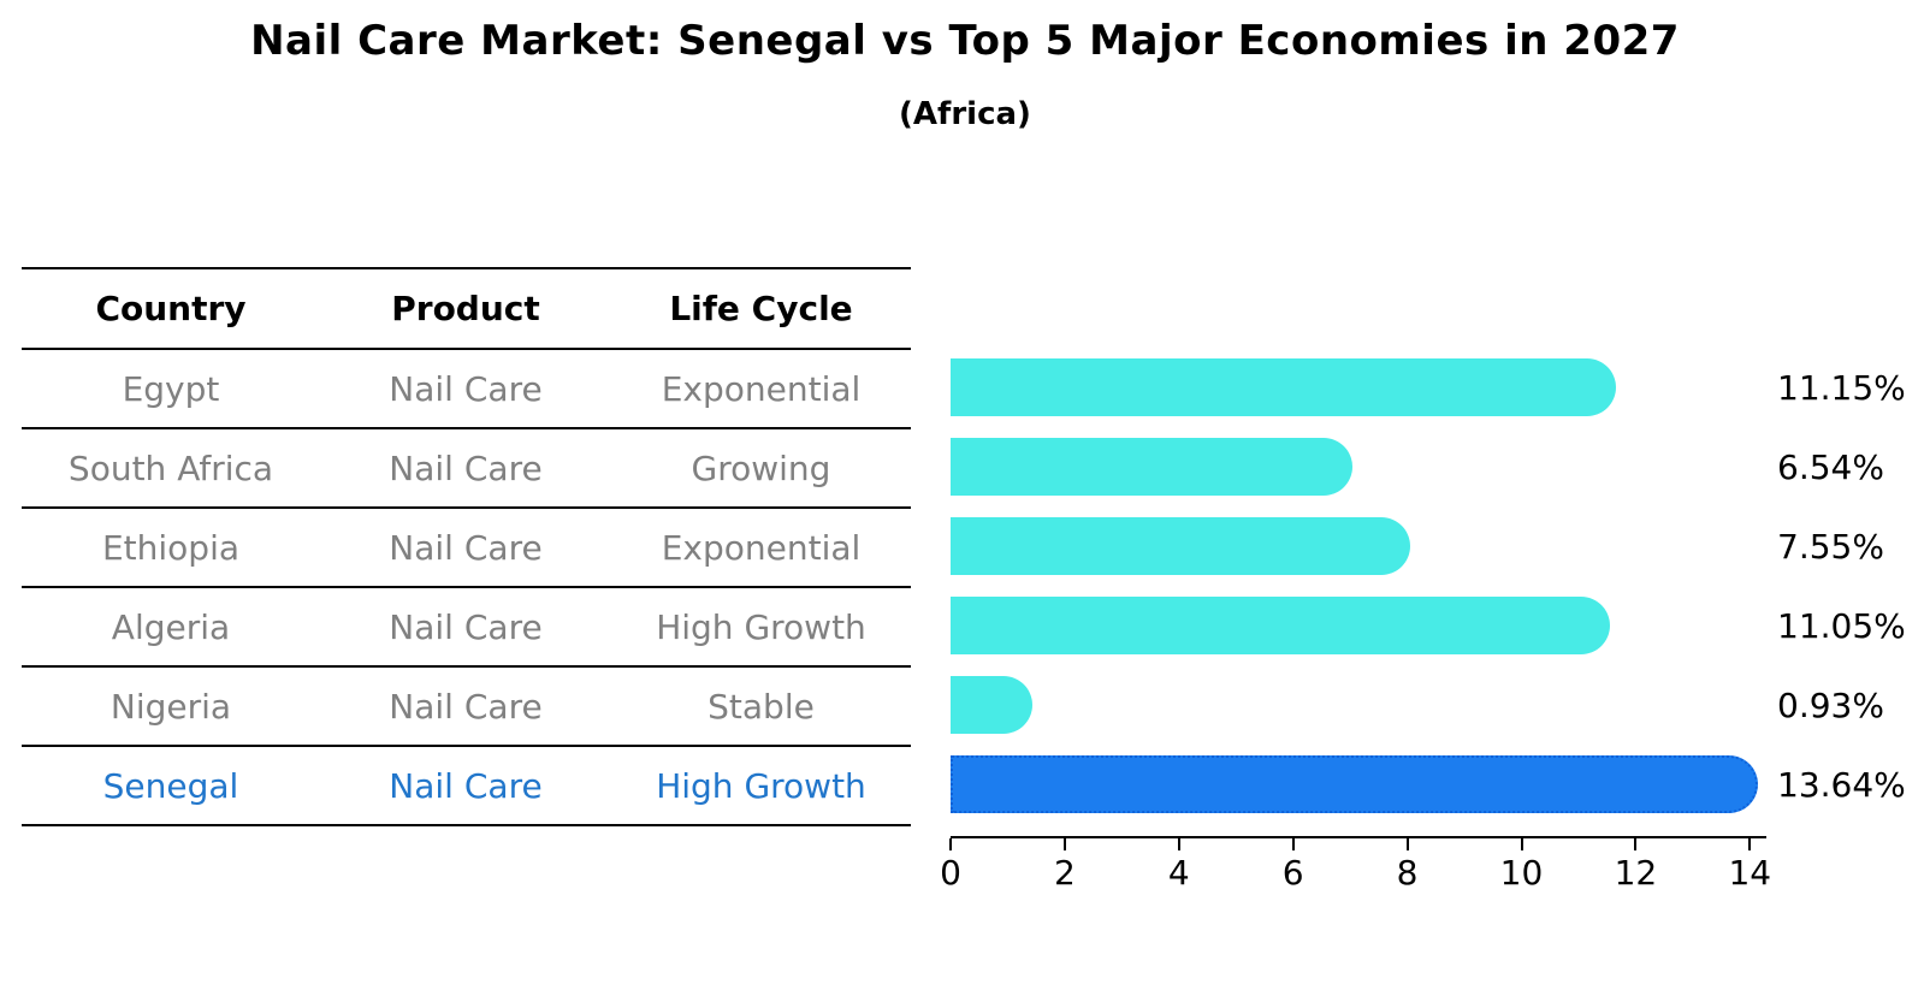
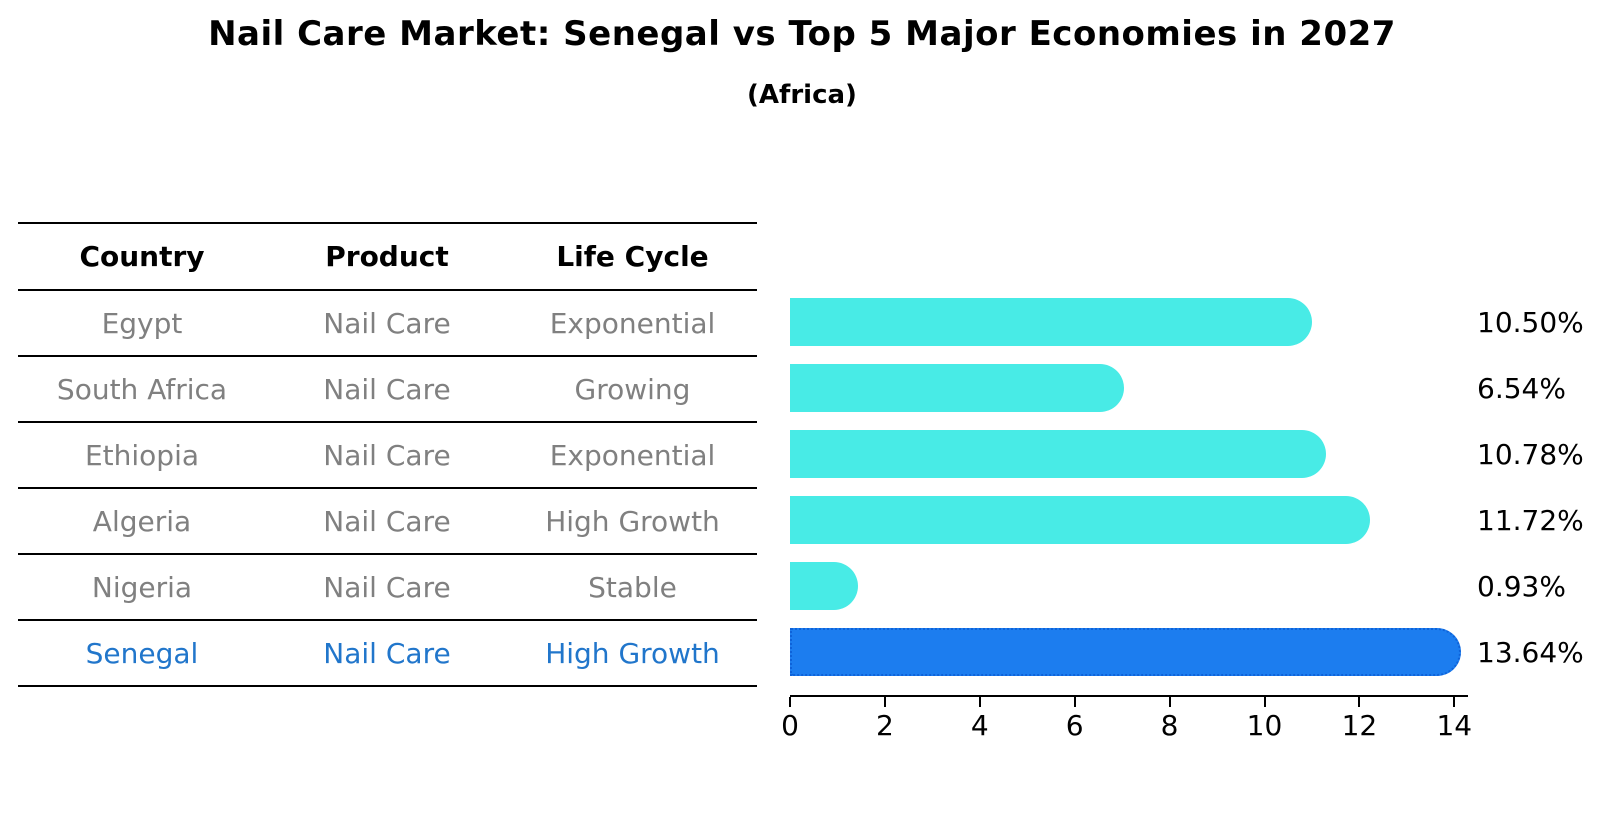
Egypt: 11.15% -> 10.50%
Ethiopia: 7.55% -> 10.78%
Algeria: 11.05% -> 11.72%
